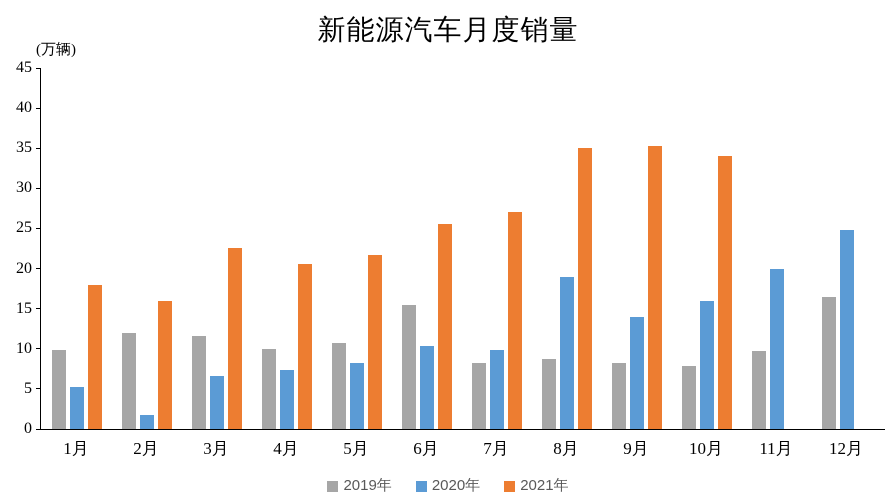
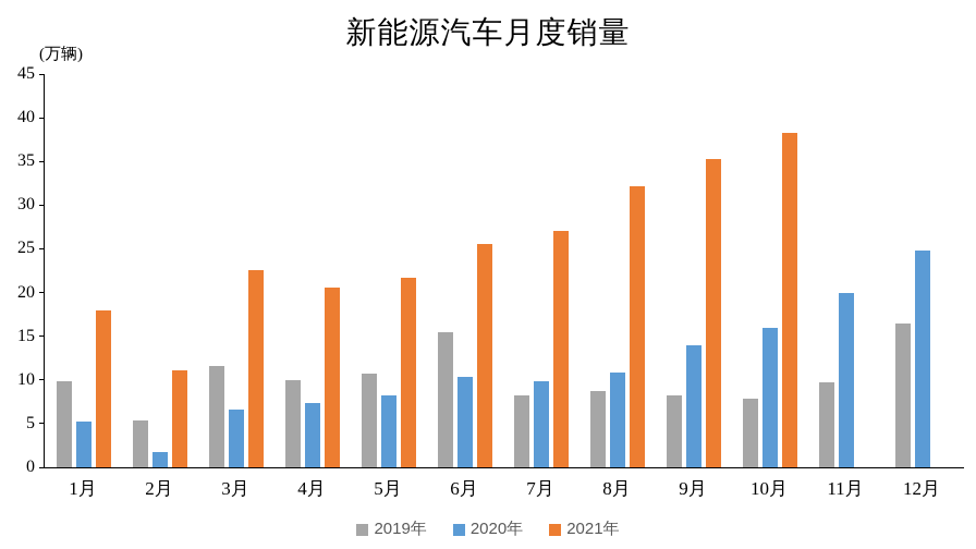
2019年/2月: 12 -> 5
2021年/2月: 16 -> 11
2020年/8月: 19 -> 11
2021年/8月: 35 -> 32
2021年/10月: 34 -> 38
